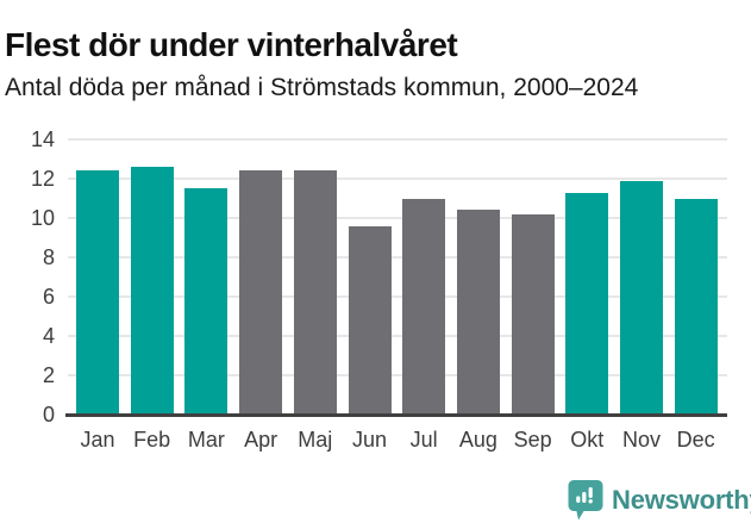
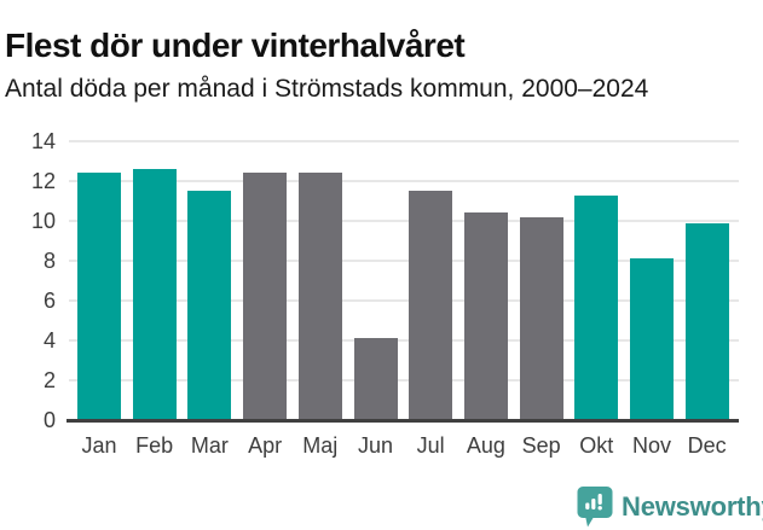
Jun: 9.6 -> 4.1
Jul: 11.0 -> 11.5
Nov: 11.9 -> 8.1
Dec: 11.0 -> 9.9
